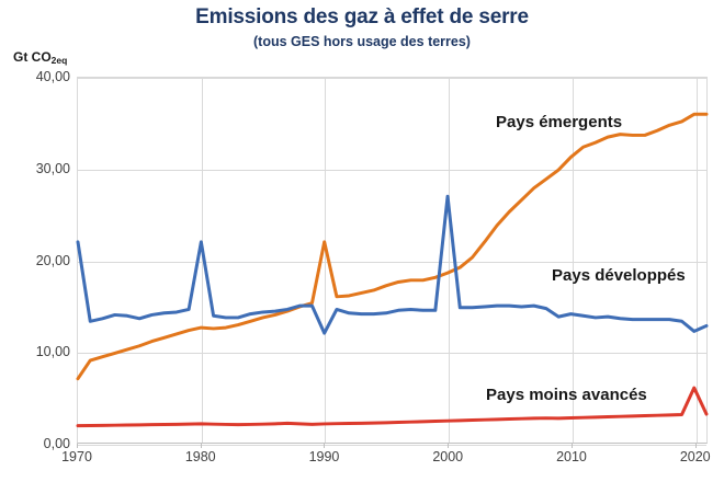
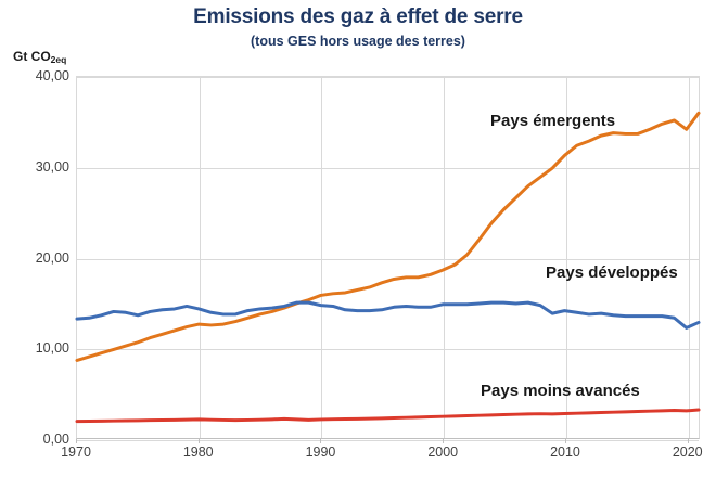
Pays émergents/1970: 7 -> 9
Pays développés/1970: 22 -> 13
Pays développés/1980: 22 -> 14
Pays émergents/1990: 22 -> 16
Pays développés/1990: 12 -> 15
Pays développés/2000: 27 -> 15
Pays émergents/2020: 36 -> 34
Pays moins avancés/2020: 6 -> 3
